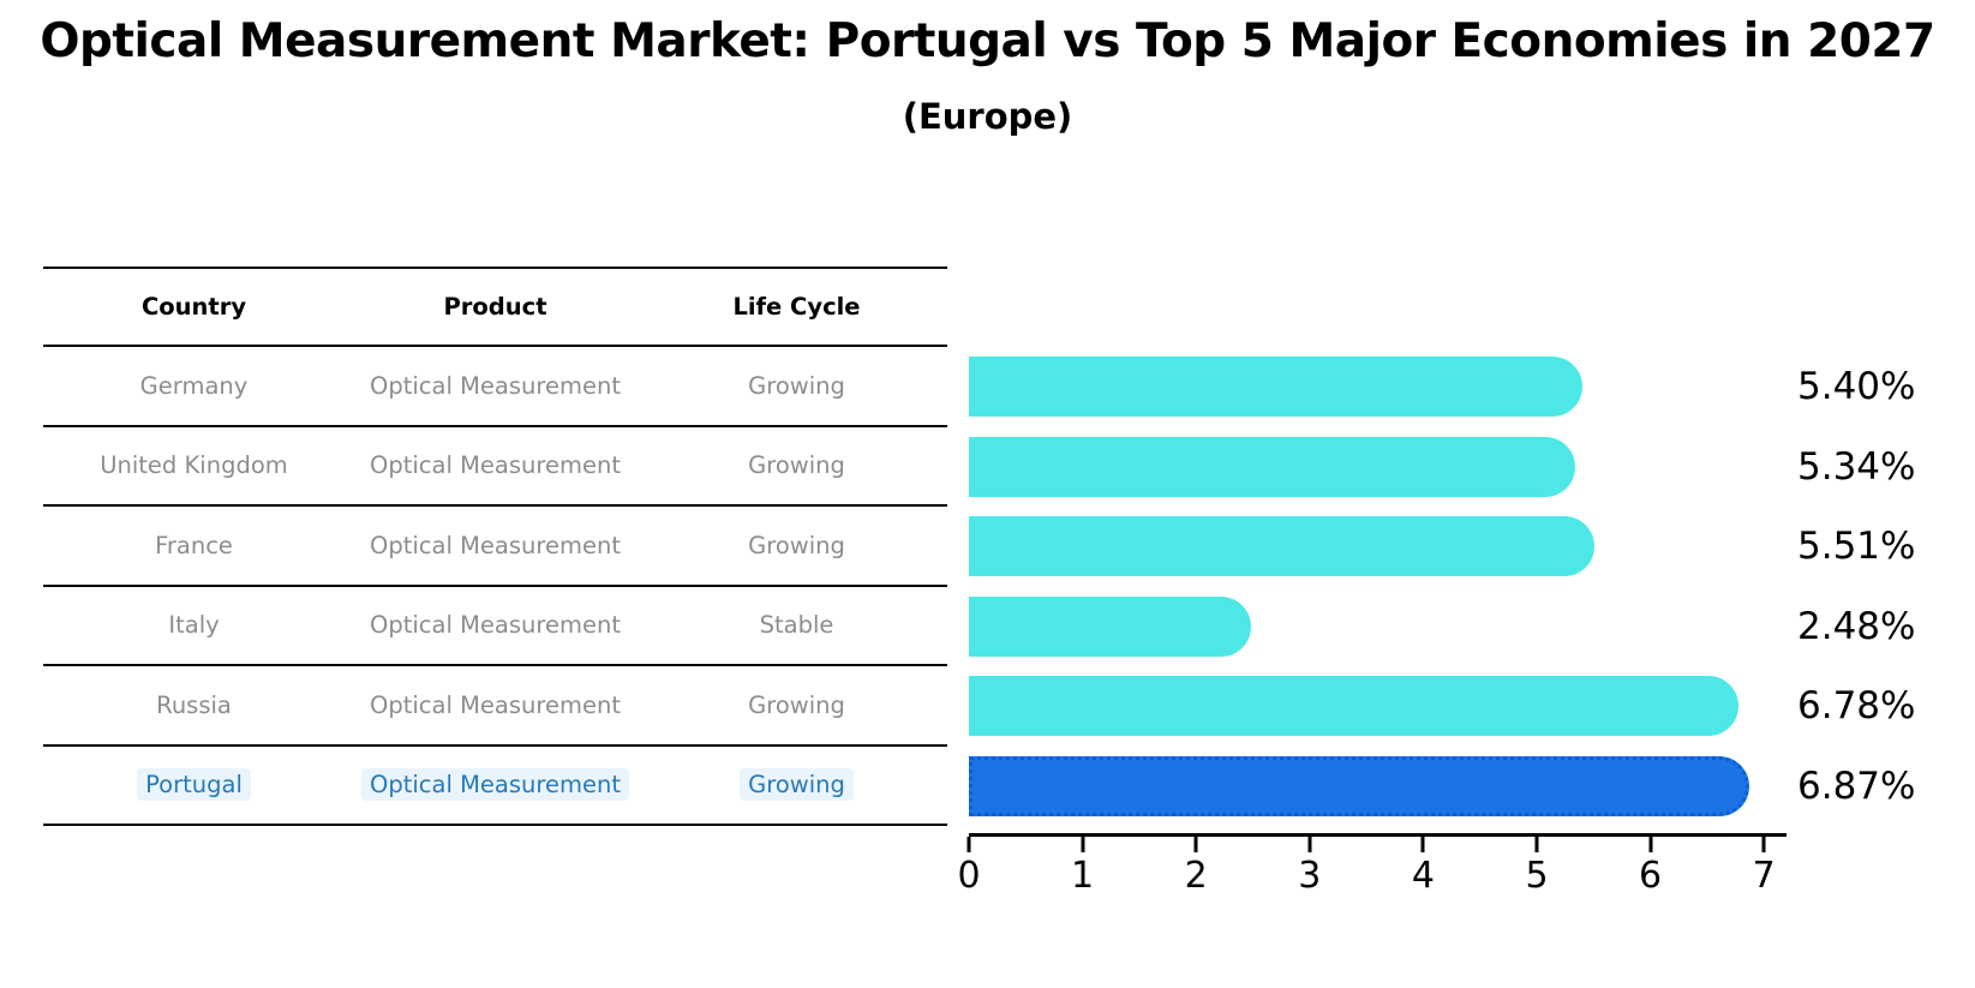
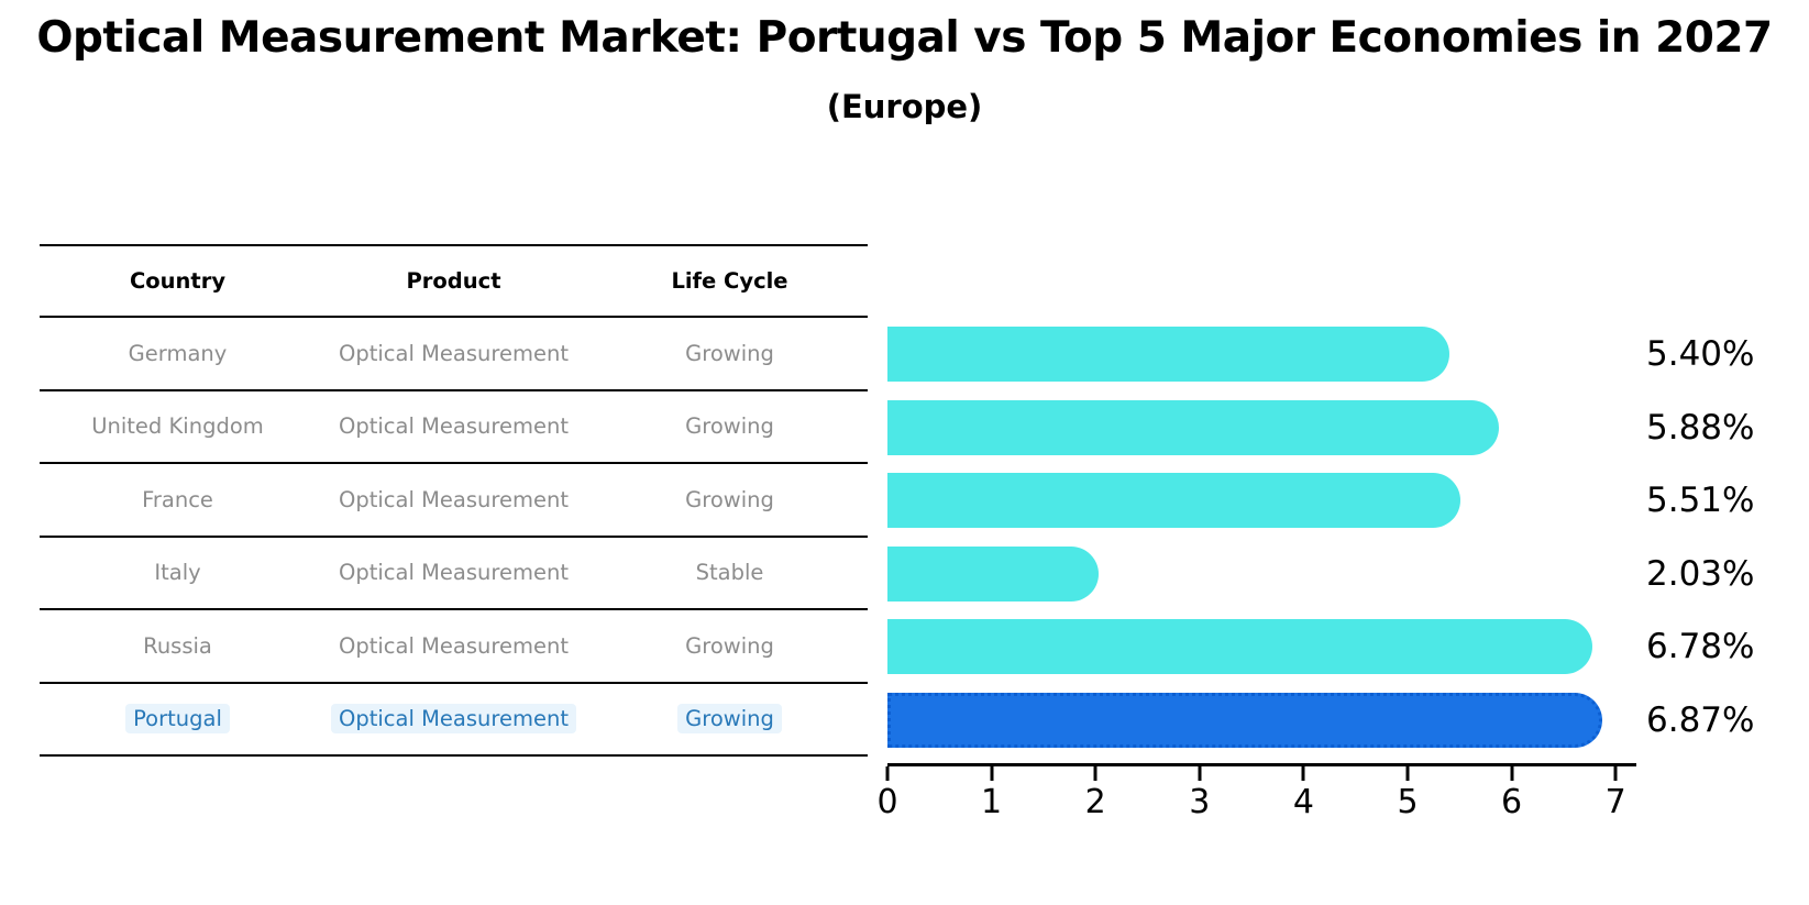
United Kingdom: 5.34% -> 5.88%
Italy: 2.48% -> 2.03%
